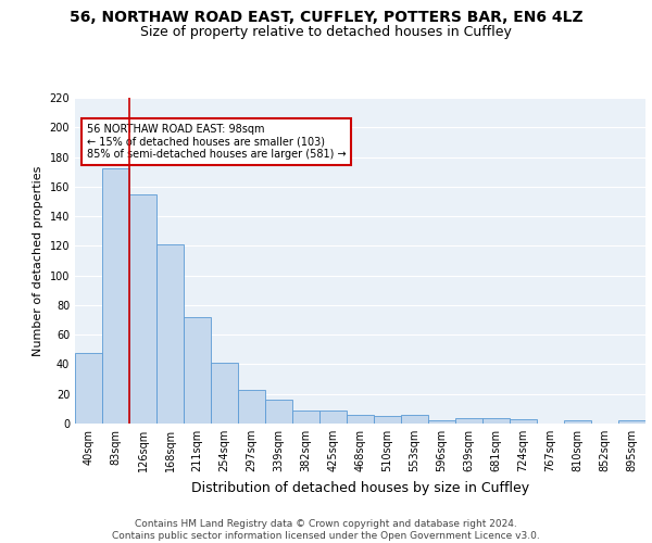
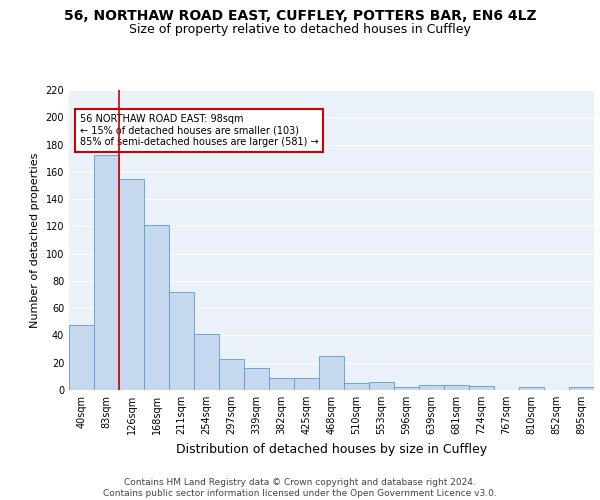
468sqm: 6 -> 25
